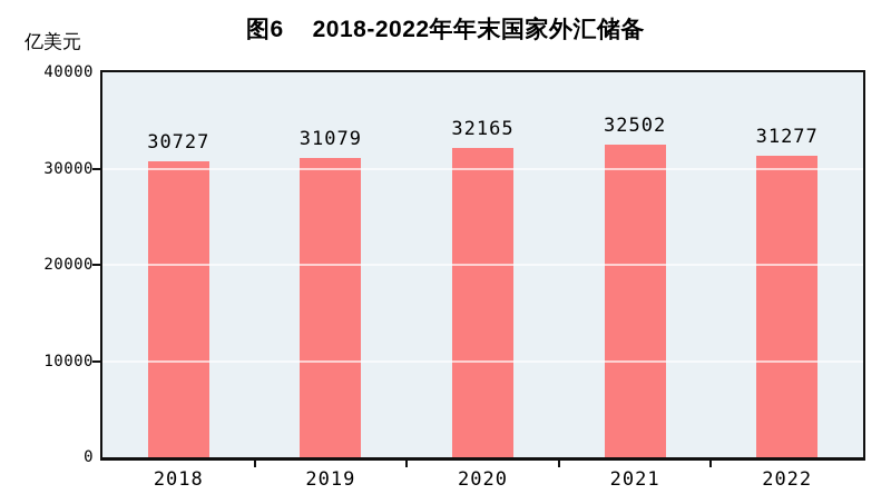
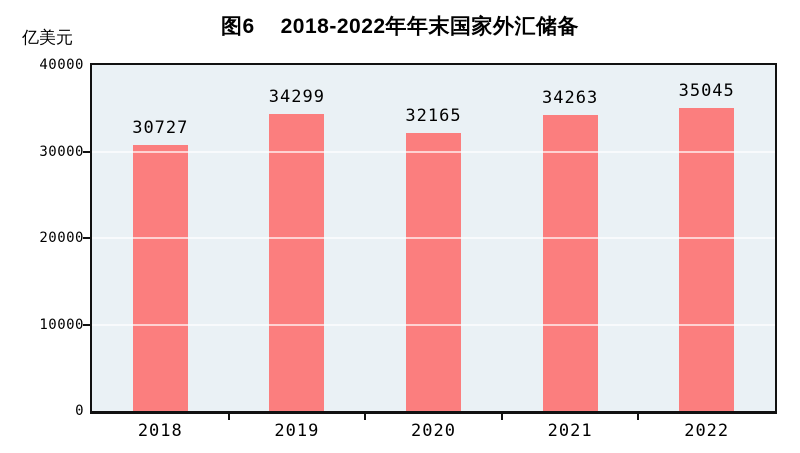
2019: 31079 -> 34299
2021: 32502 -> 34263
2022: 31277 -> 35045
